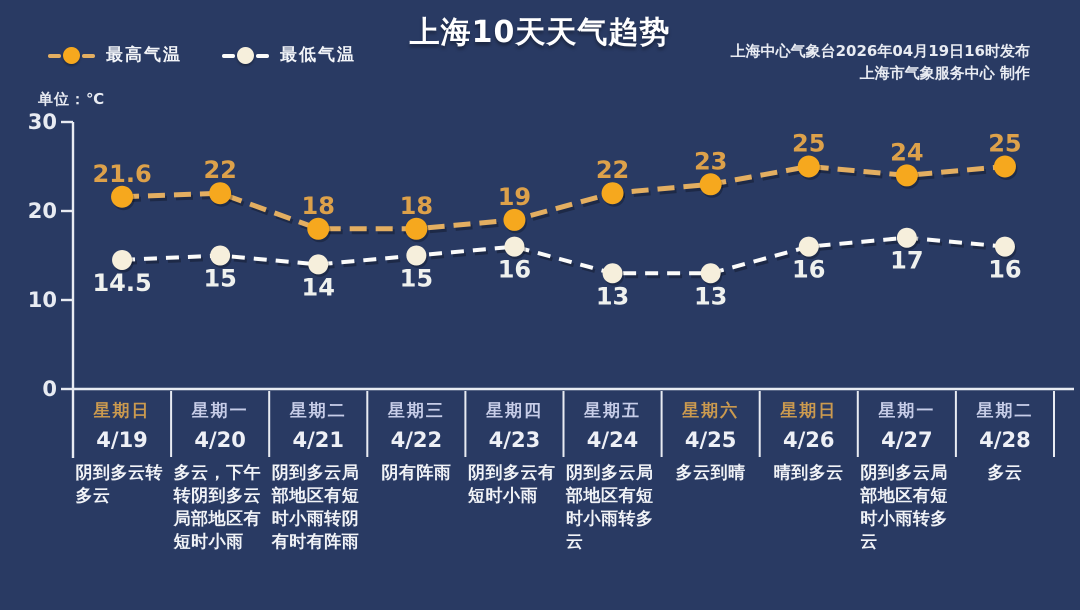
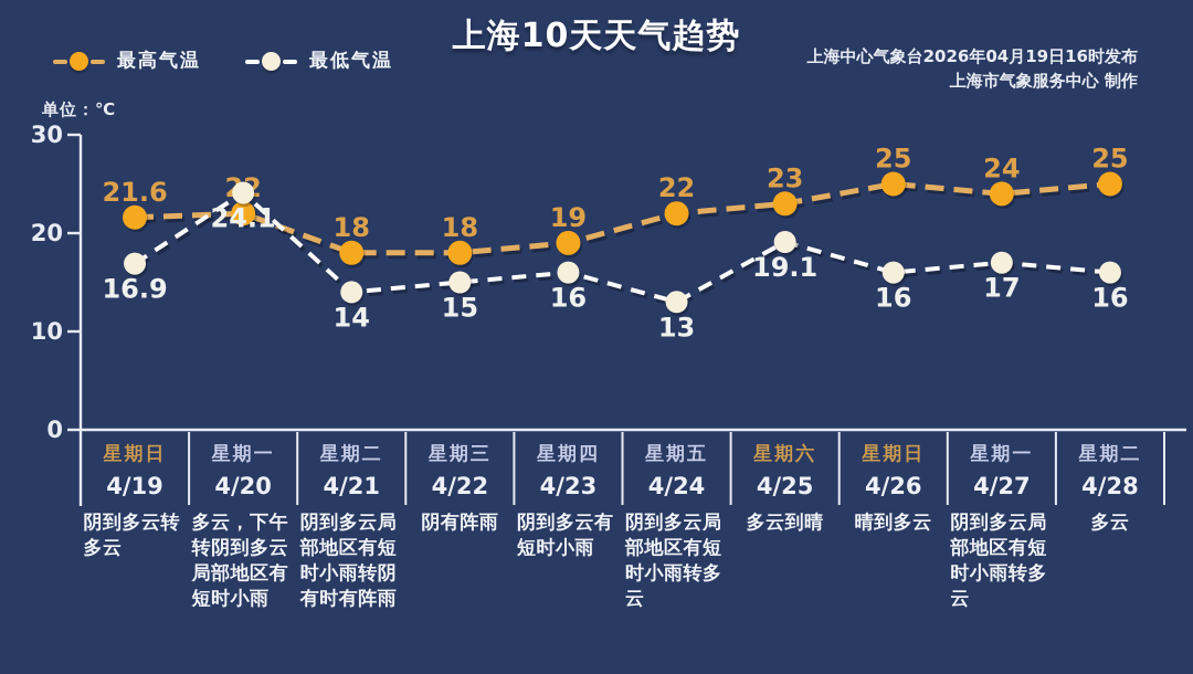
最低气温/4/19: 14.5 -> 16.9
最低气温/4/20: 15 -> 24.1
最低气温/4/25: 13 -> 19.1
